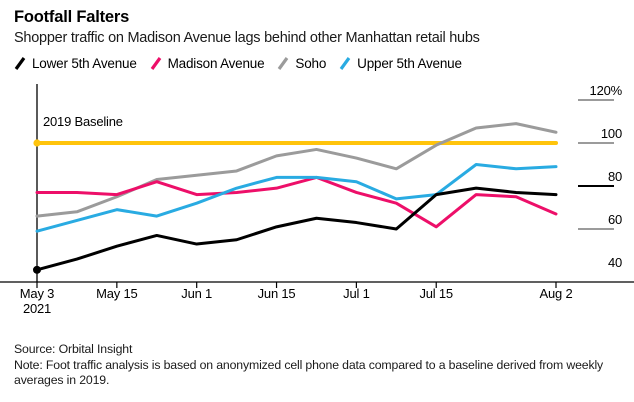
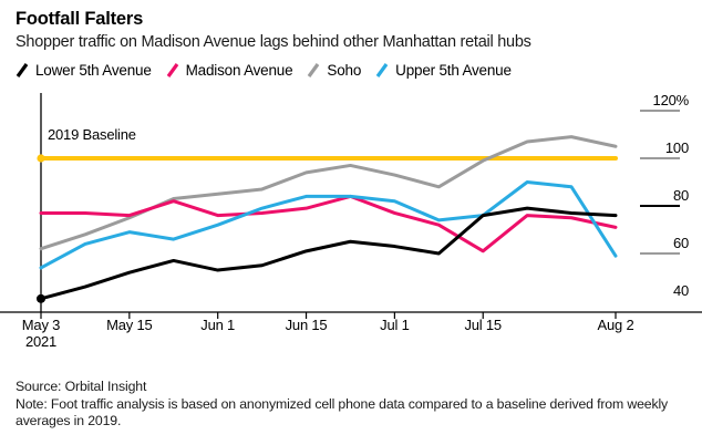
Soho/May 3: 66% -> 62%
Upper 5th Avenue/May 3: 59% -> 54%
Madison Avenue/Aug 2: 67% -> 71%
Upper 5th Avenue/Aug 2: 89% -> 59%
